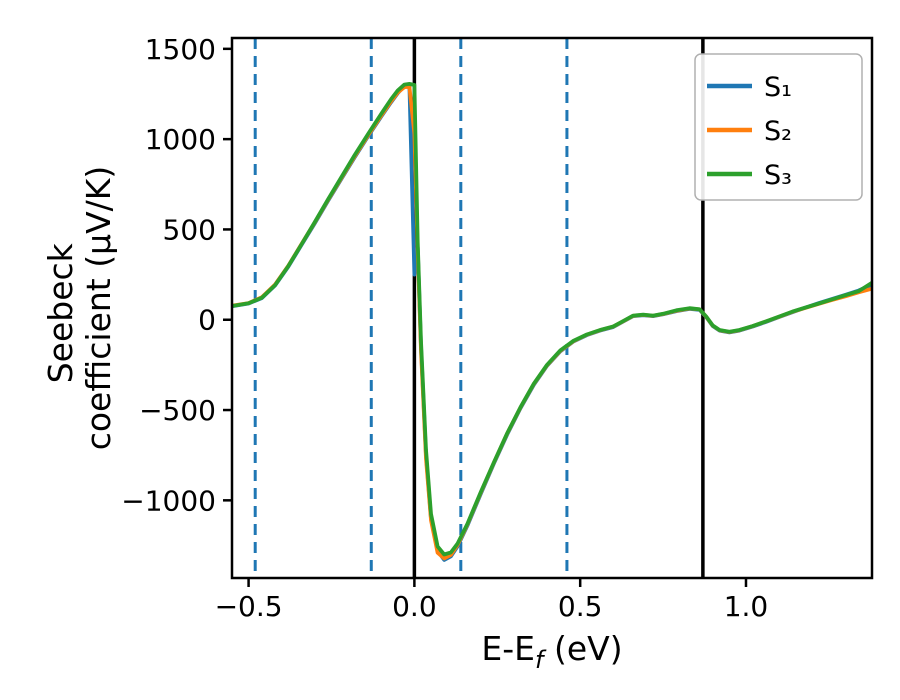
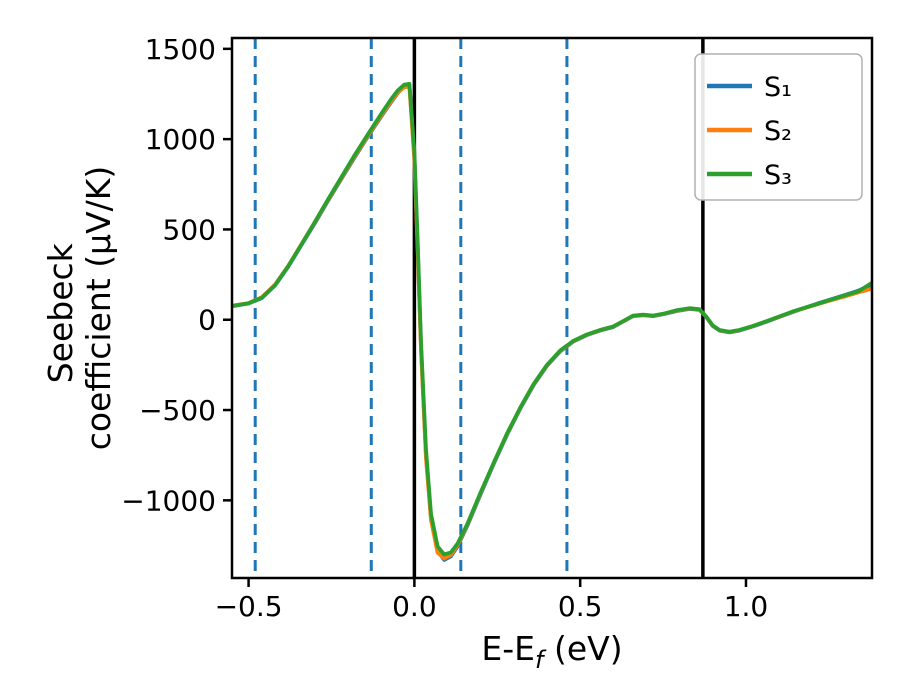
S₁/0.0: 250 -> 900
S₂/0.0: 1030 -> 880
S₃/0.0: 1300 -> 930
